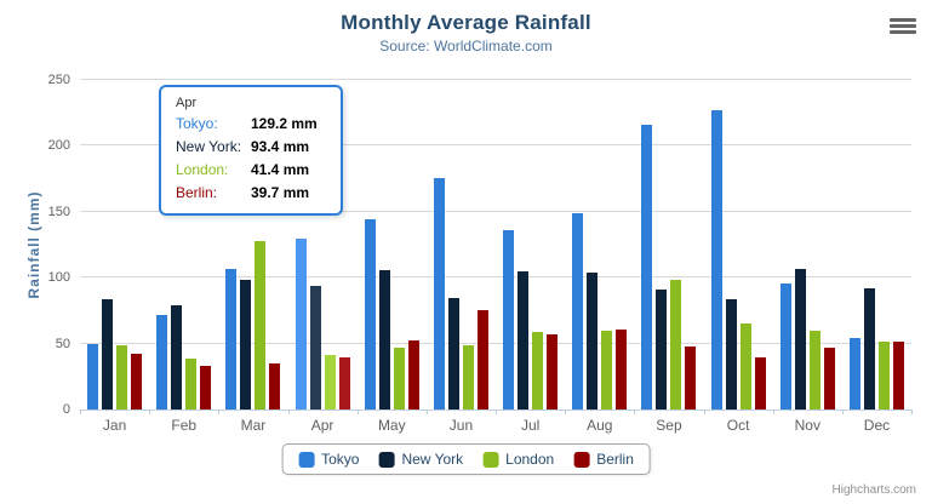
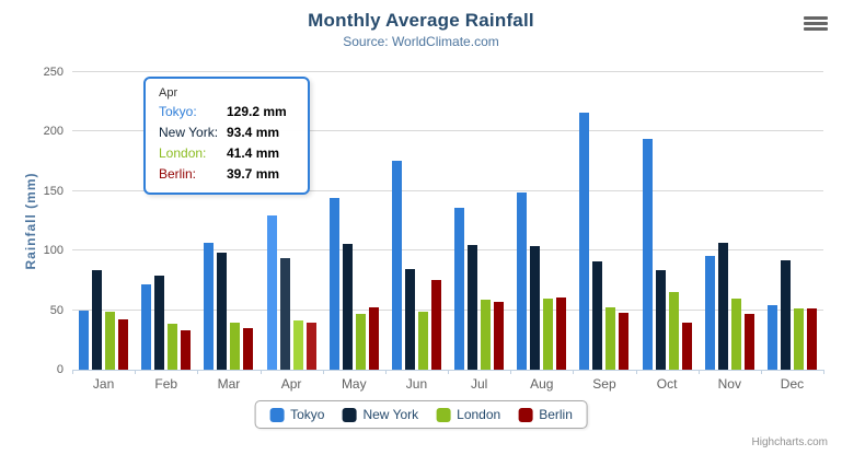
London/Mar: 128 -> 39
London/Sep: 98 -> 52
Tokyo/Oct: 227 -> 194
